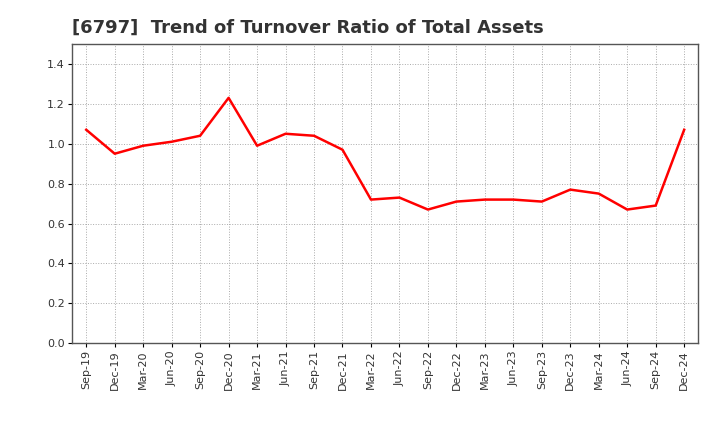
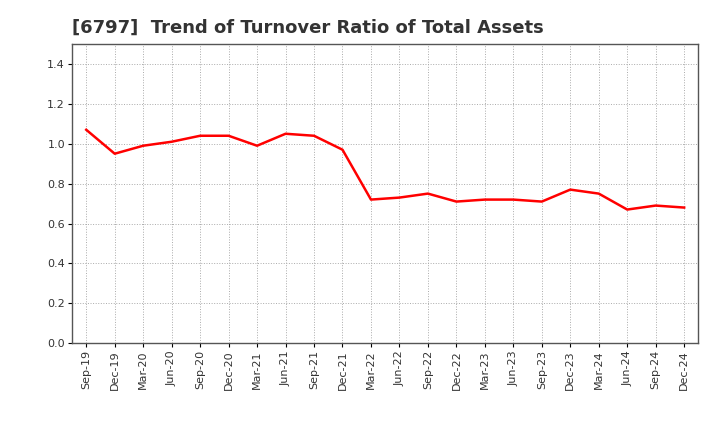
Dec-20: 1.23 -> 1.04
Sep-22: 0.67 -> 0.75
Dec-24: 1.07 -> 0.68
